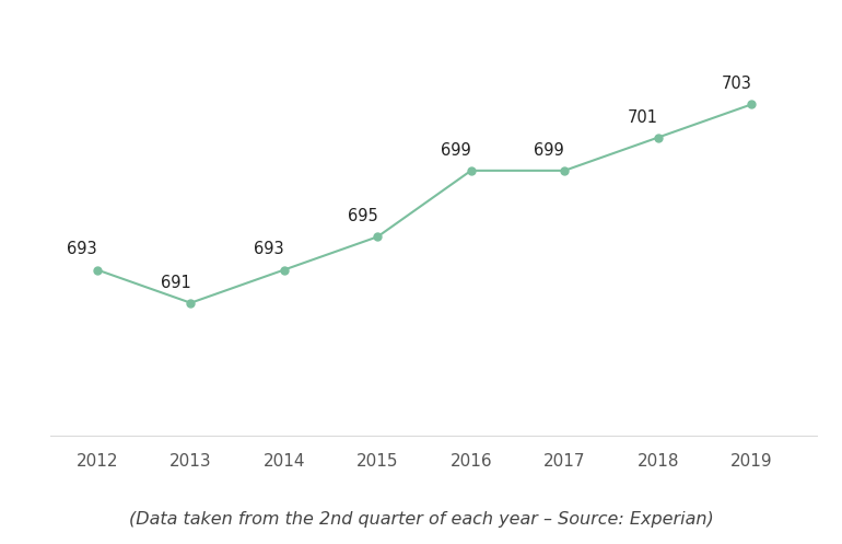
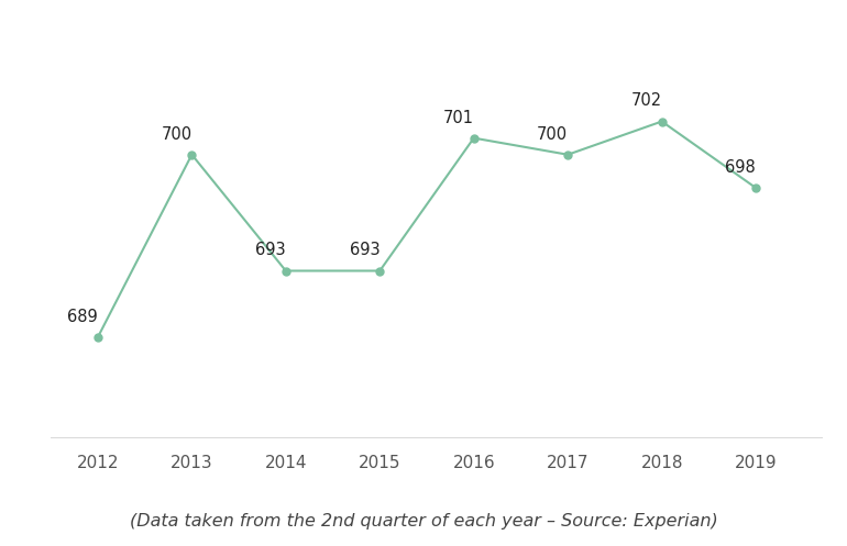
2012: 693 -> 689
2013: 691 -> 700
2015: 695 -> 693
2016: 699 -> 701
2017: 699 -> 700
2018: 701 -> 702
2019: 703 -> 698
